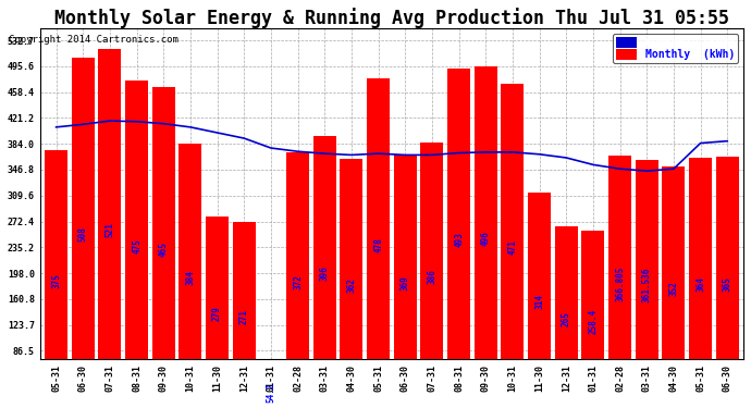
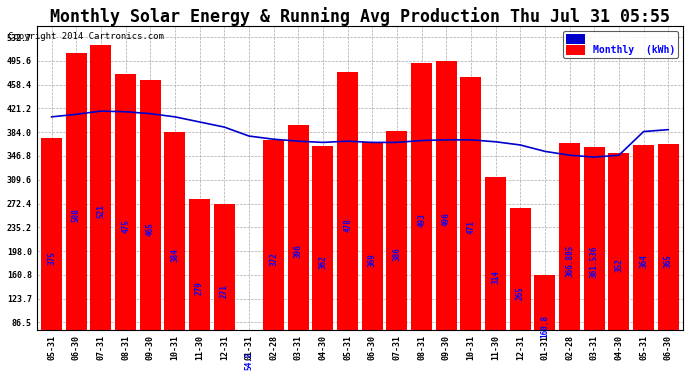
Monthly (kWh)/01-31: 258.4 -> 160.8
